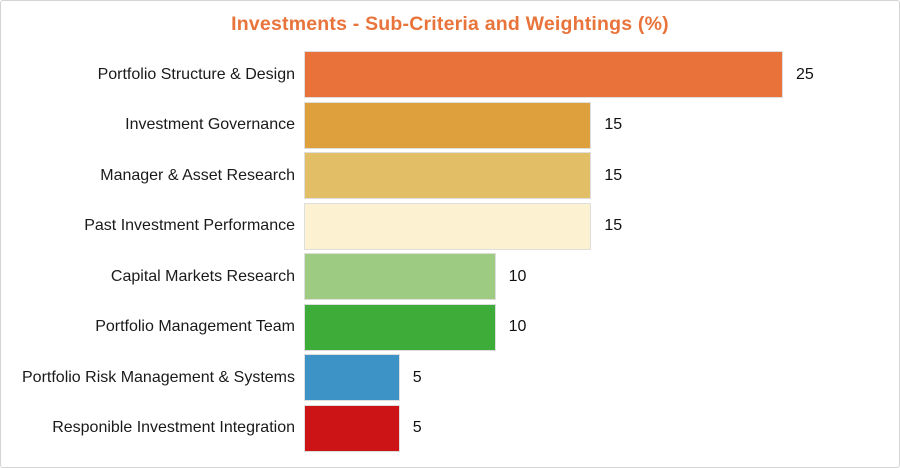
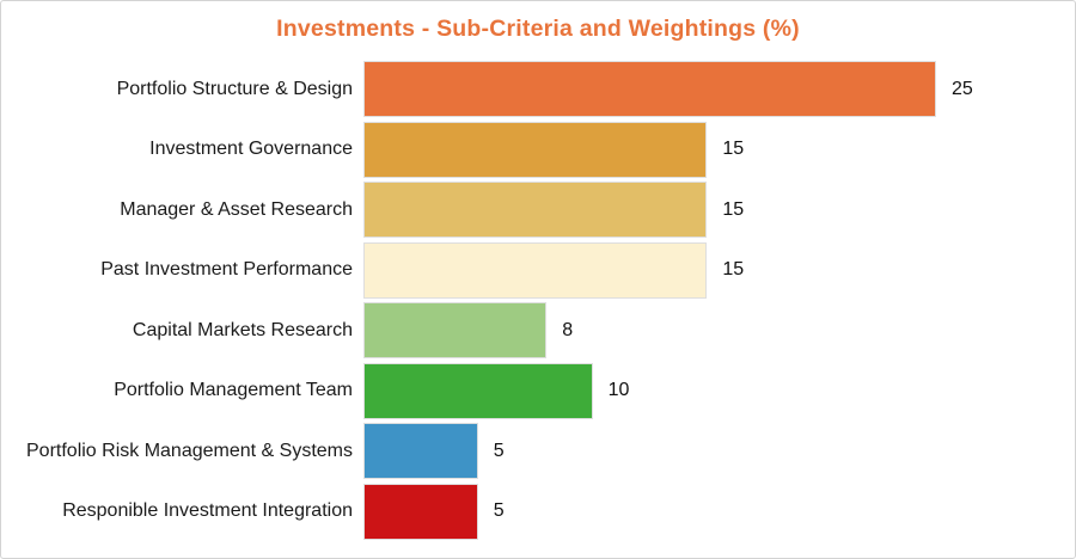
Capital Markets Research: 10 -> 8
